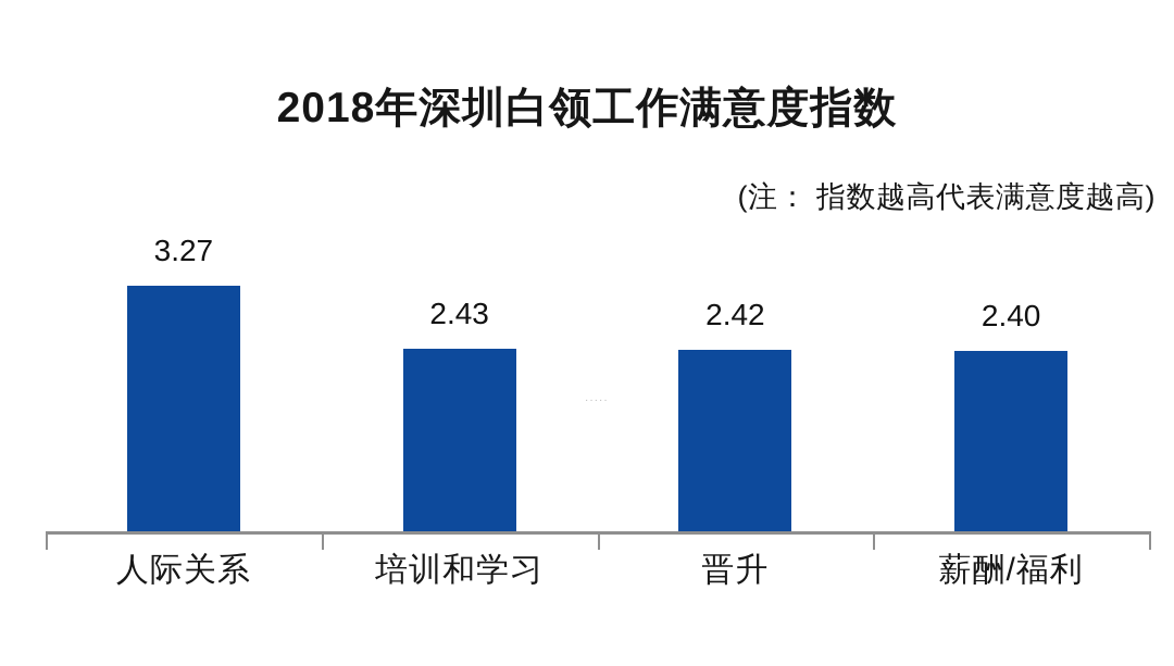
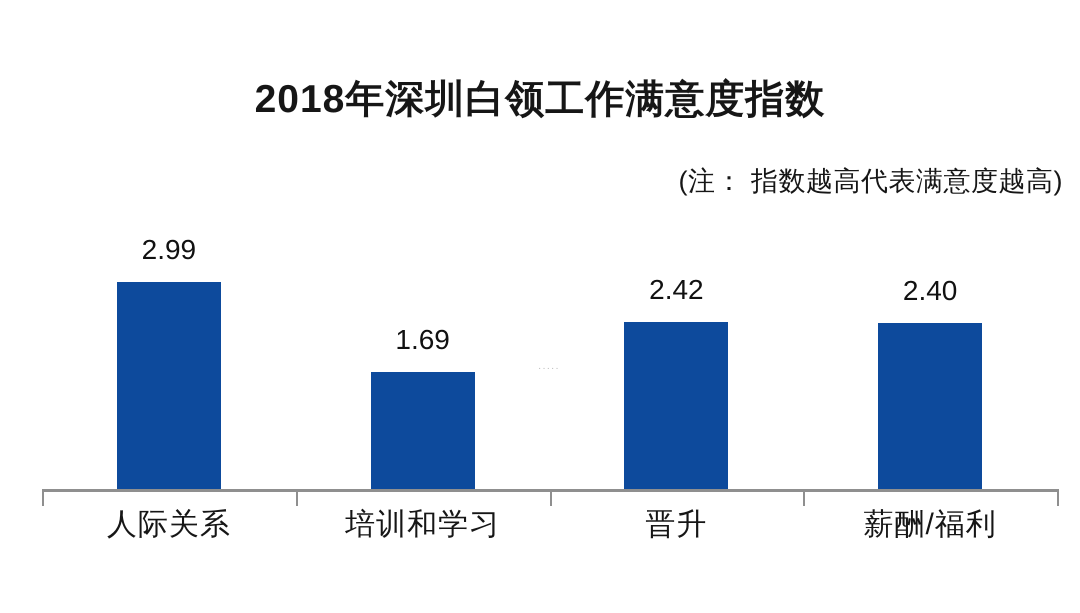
人际关系: 3.27 -> 2.99
培训和学习: 2.43 -> 1.69
